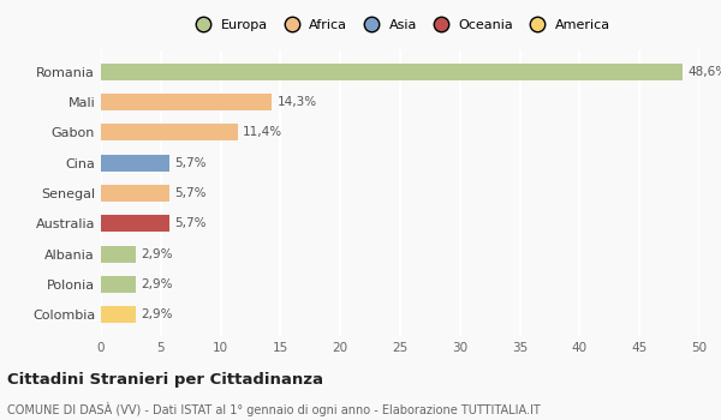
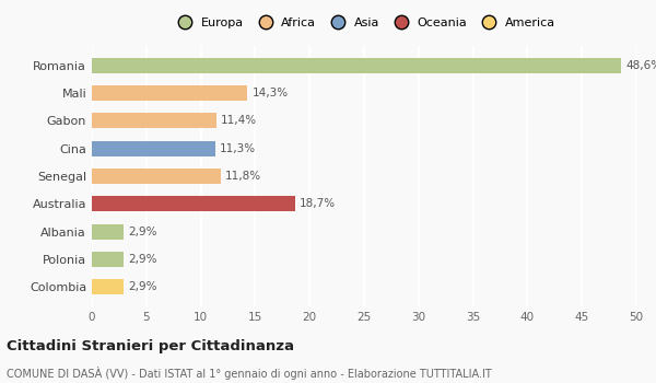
Cina: 5,7% -> 11,3%
Senegal: 5,7% -> 11,8%
Australia: 5,7% -> 18,7%
